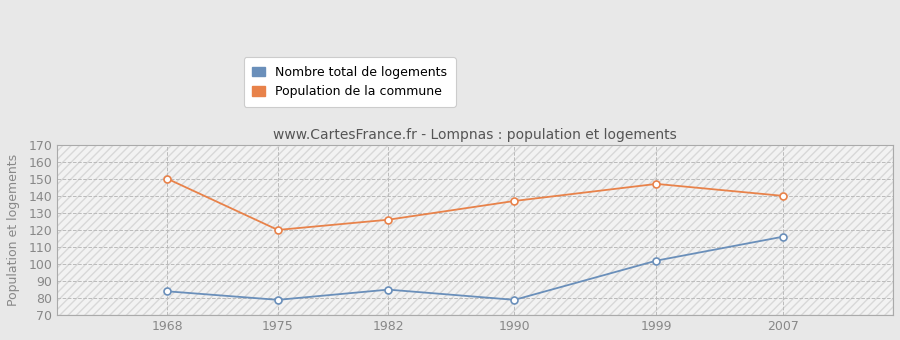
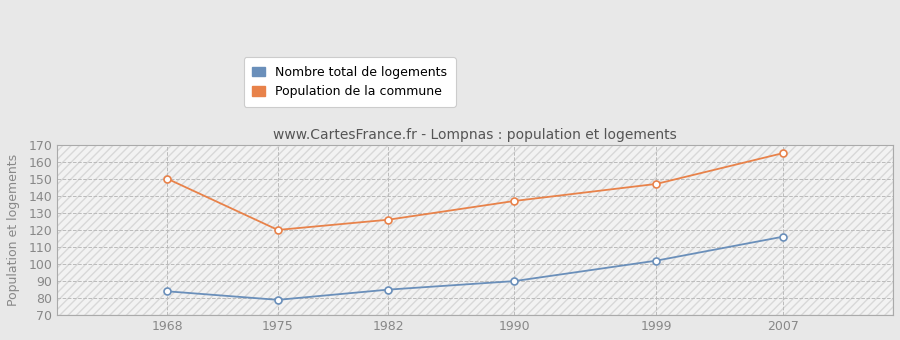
Nombre total de logements/1990: 79 -> 90
Population de la commune/2007: 140 -> 165
